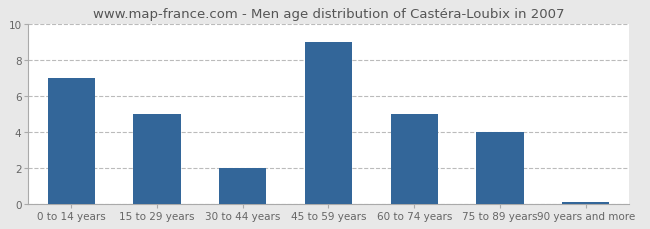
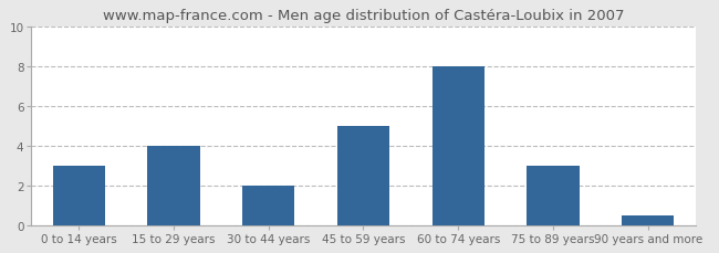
0 to 14 years: 7.0 -> 3.0
15 to 29 years: 5.0 -> 4.0
45 to 59 years: 9.0 -> 5.0
60 to 74 years: 5.0 -> 8.0
75 to 89 years: 4.0 -> 3.0
90 years and more: 0.1 -> 0.5
